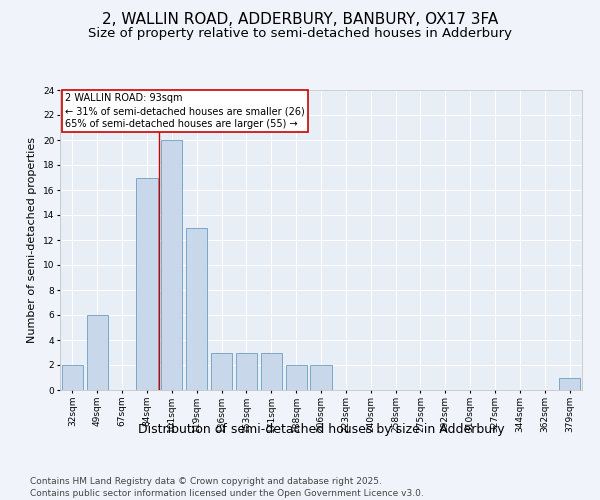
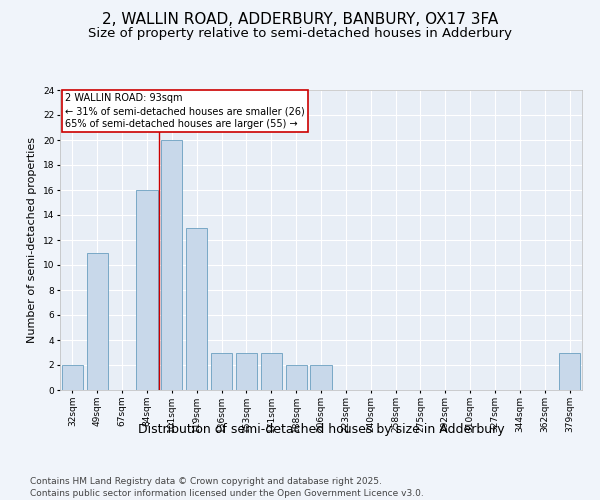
49sqm: 6 -> 11
84sqm: 17 -> 16
379sqm: 1 -> 3
